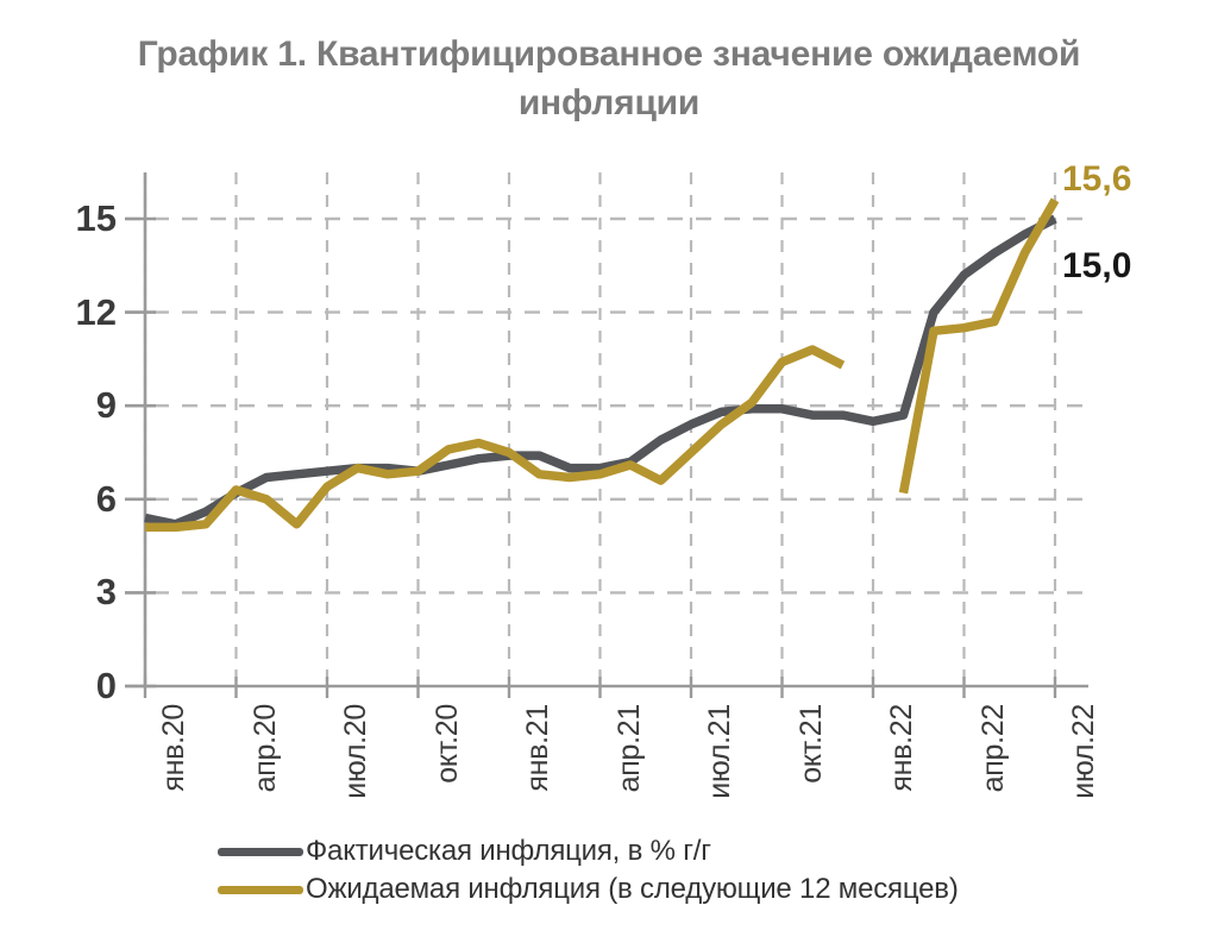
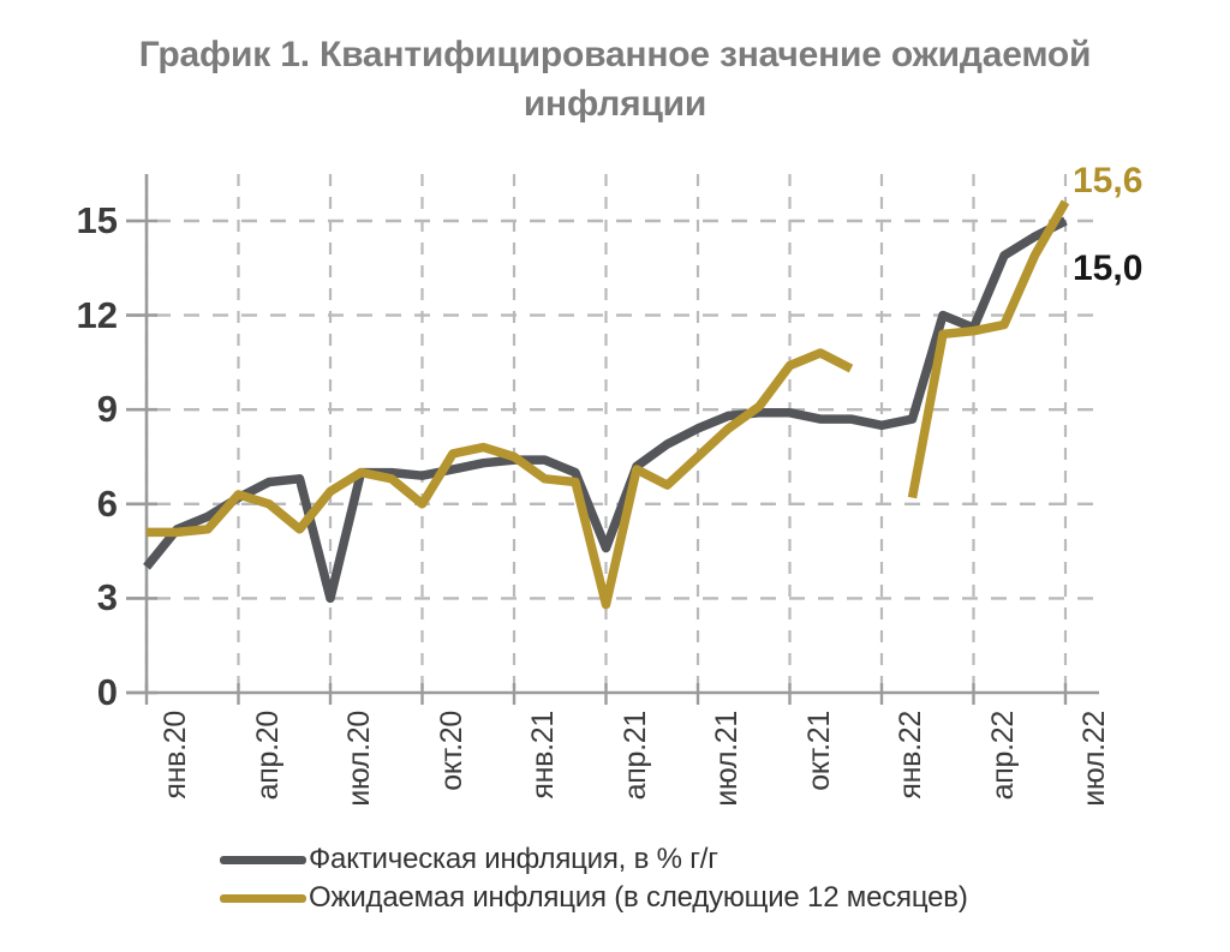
Фактическая инфляция, в % г/г/янв.20: 5.4 -> 4.0
Фактическая инфляция, в % г/г/июл.20: 6.9 -> 3.0
Ожидаемая инфляция (в следующие 12 месяцев)/окт.20: 6.9 -> 6.0
Фактическая инфляция, в % г/г/апр.21: 7.0 -> 4.6
Ожидаемая инфляция (в следующие 12 месяцев)/апр.21: 6.8 -> 2.8
Фактическая инфляция, в % г/г/апр.22: 13.2 -> 11.6
